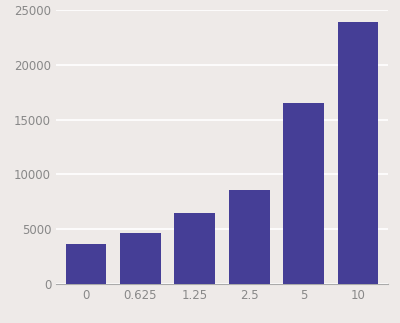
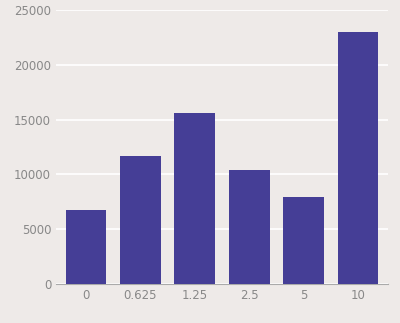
0: 3700 -> 6800
0.625: 4700 -> 11700
1.25: 6500 -> 15600
2.5: 8600 -> 10400
5: 16500 -> 7900
10: 23900 -> 23000
